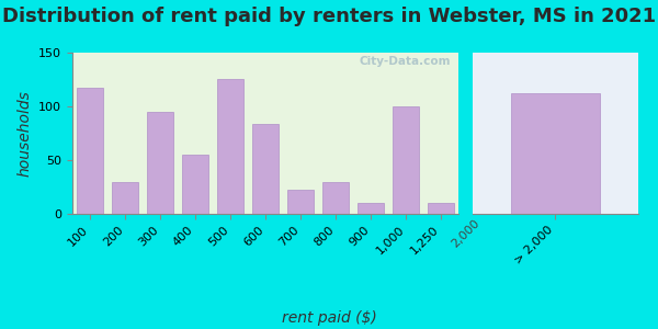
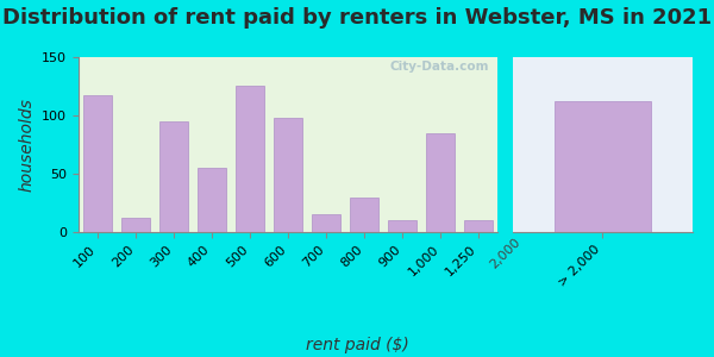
200: 30 -> 12
600: 84 -> 98
700: 22 -> 15
1,000: 100 -> 85
